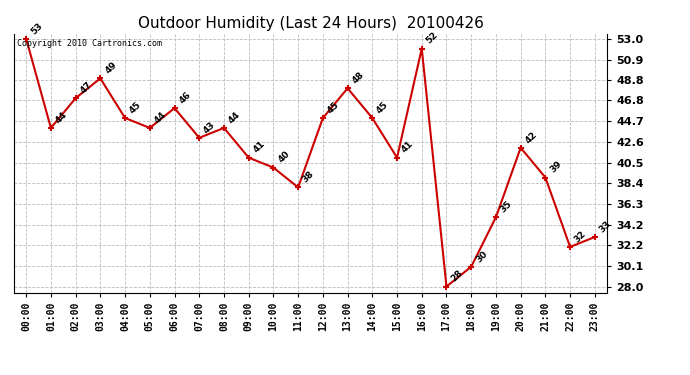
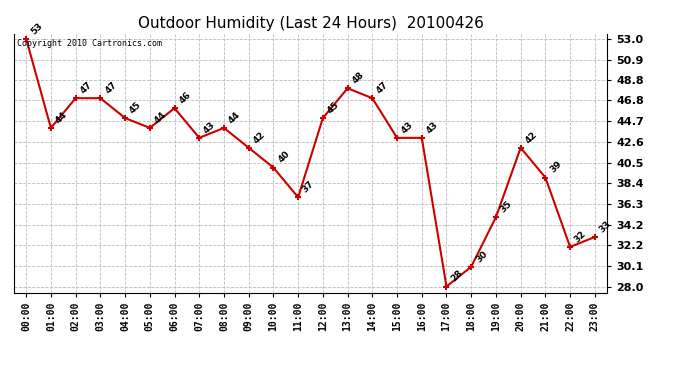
03:00: 49 -> 47
09:00: 41 -> 42
11:00: 38 -> 37
14:00: 45 -> 47
15:00: 41 -> 43
16:00: 52 -> 43
